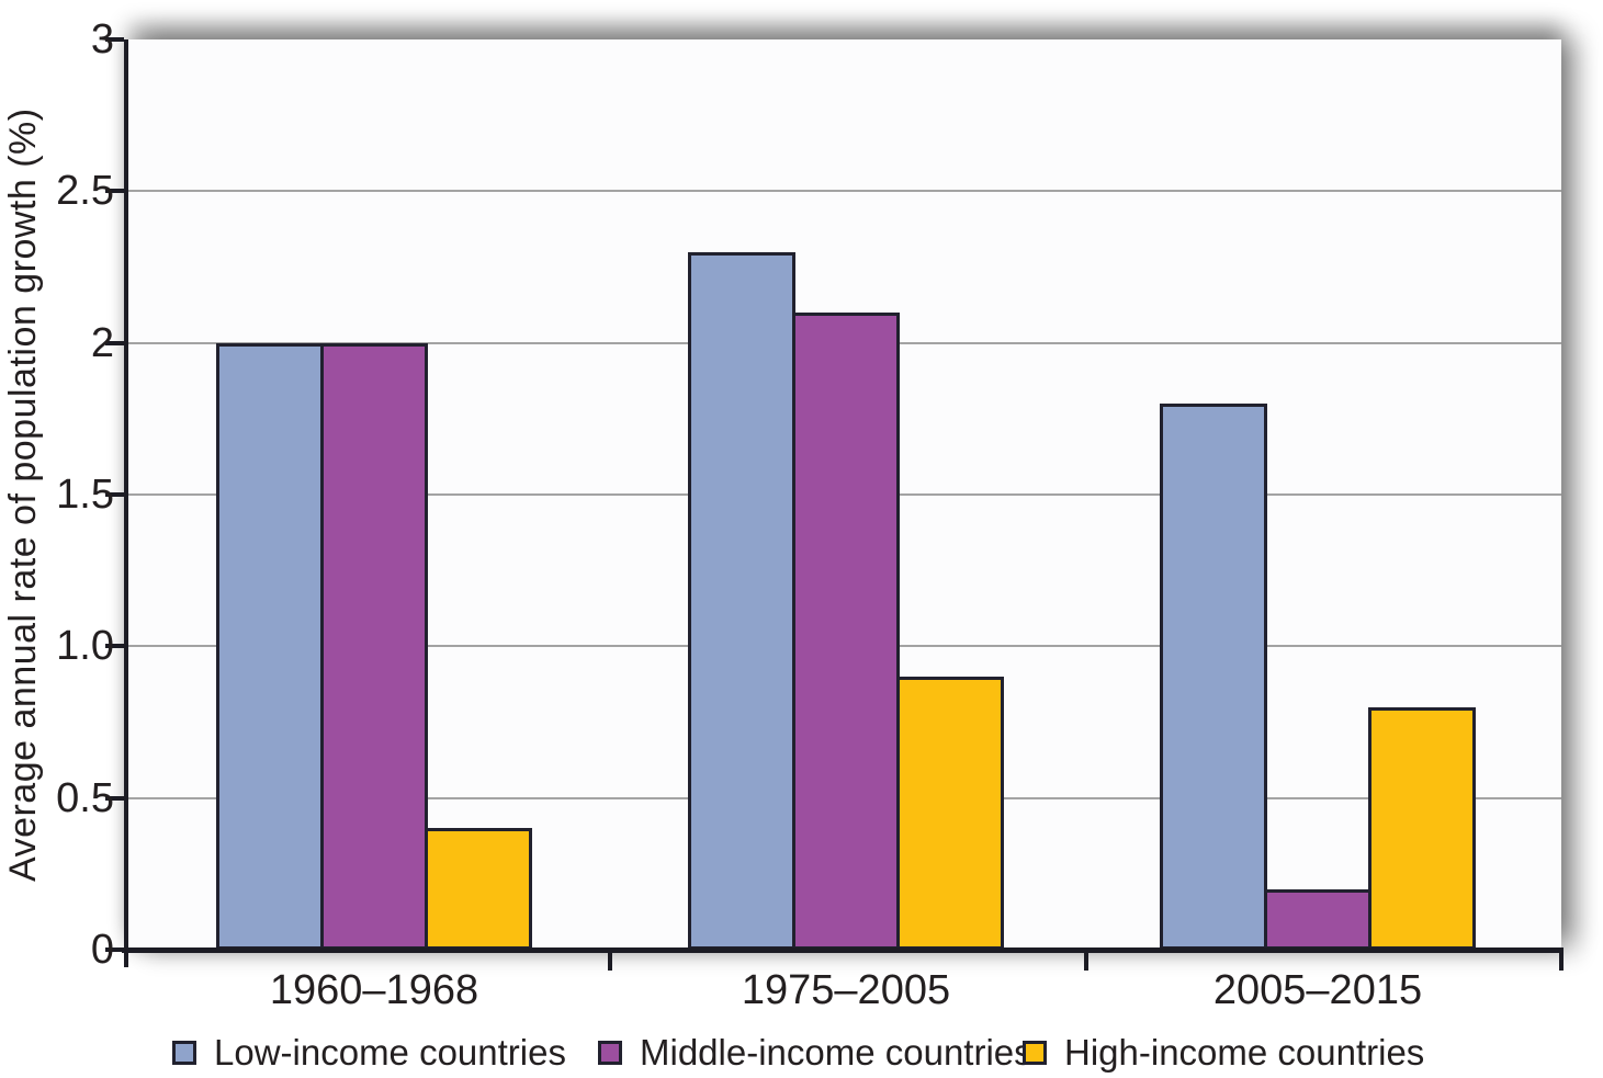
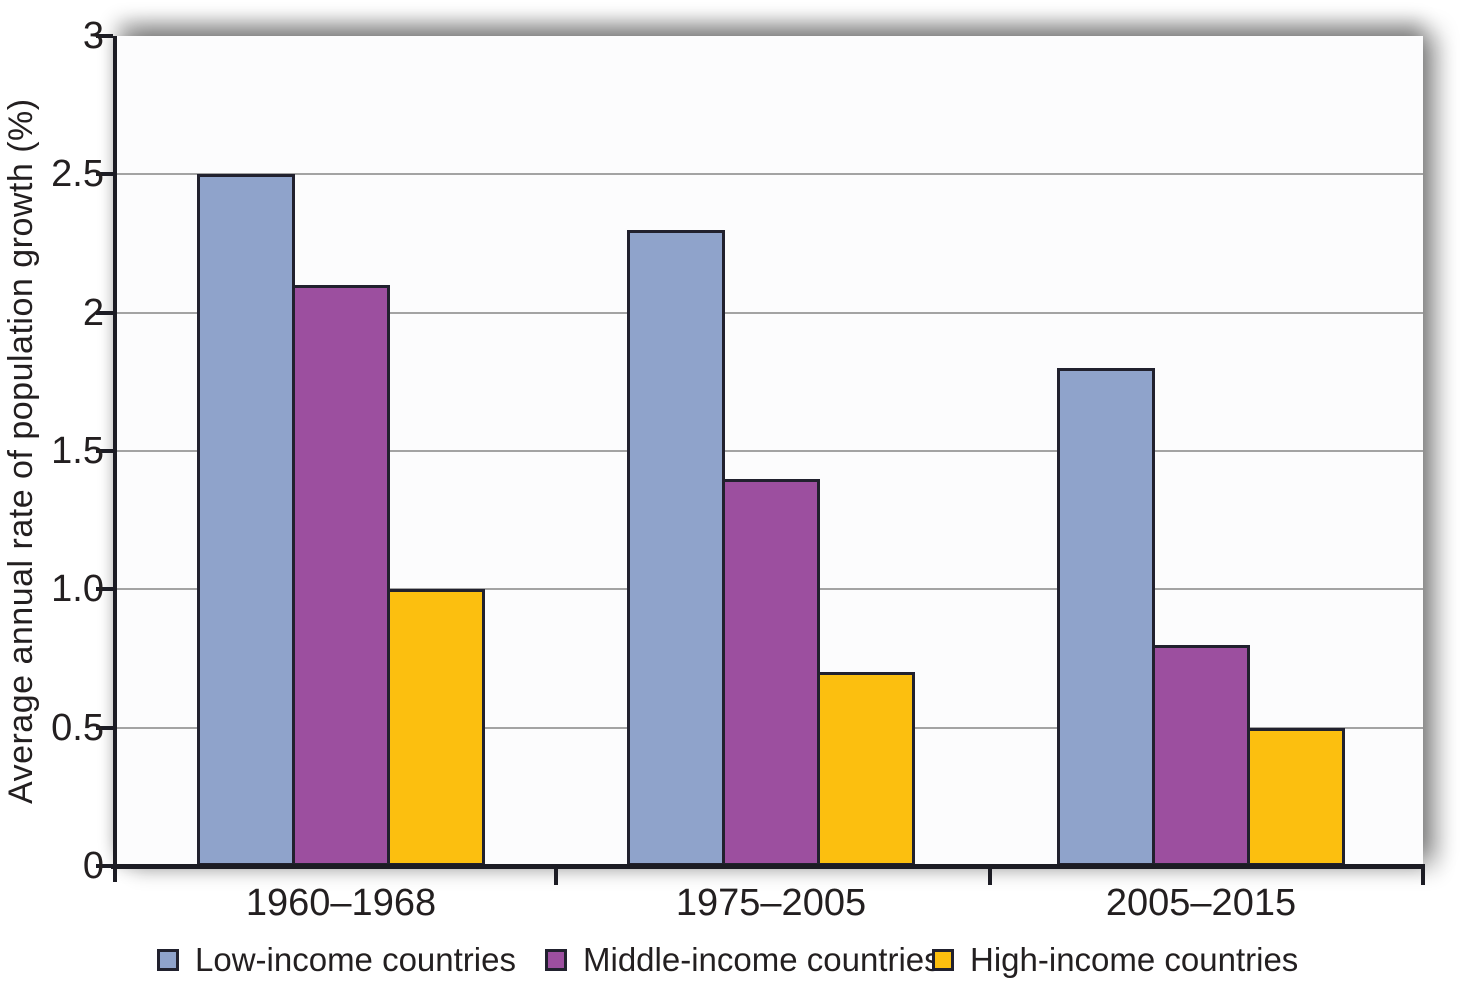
Low-income countries/1960–1968: 2.0 -> 2.5
Middle-income countries/1960–1968: 2.0 -> 2.1
High-income countries/1960–1968: 0.4 -> 1.0
Middle-income countries/1975–2005: 2.1 -> 1.4
High-income countries/1975–2005: 0.9 -> 0.7
Middle-income countries/2005–2015: 0.2 -> 0.8
High-income countries/2005–2015: 0.8 -> 0.5
